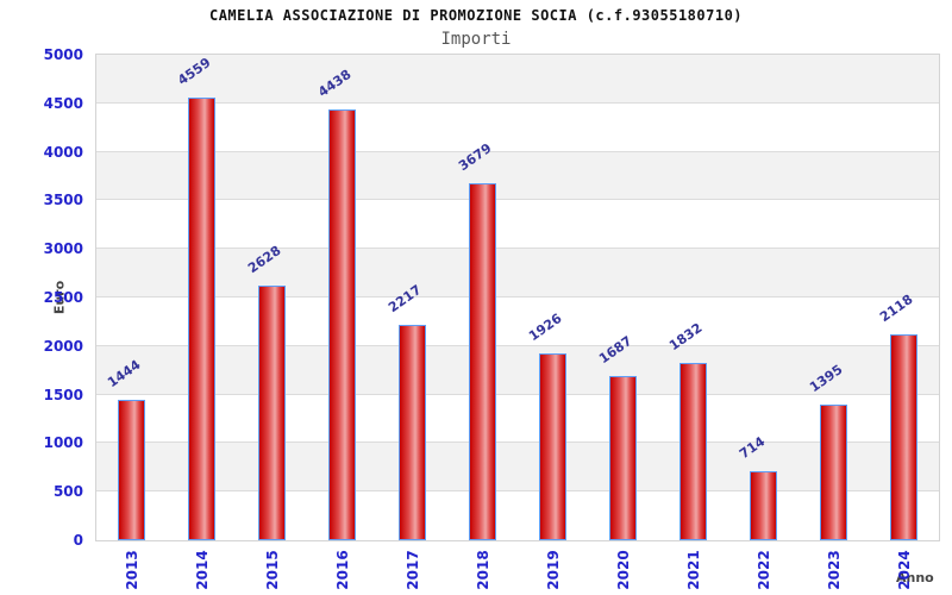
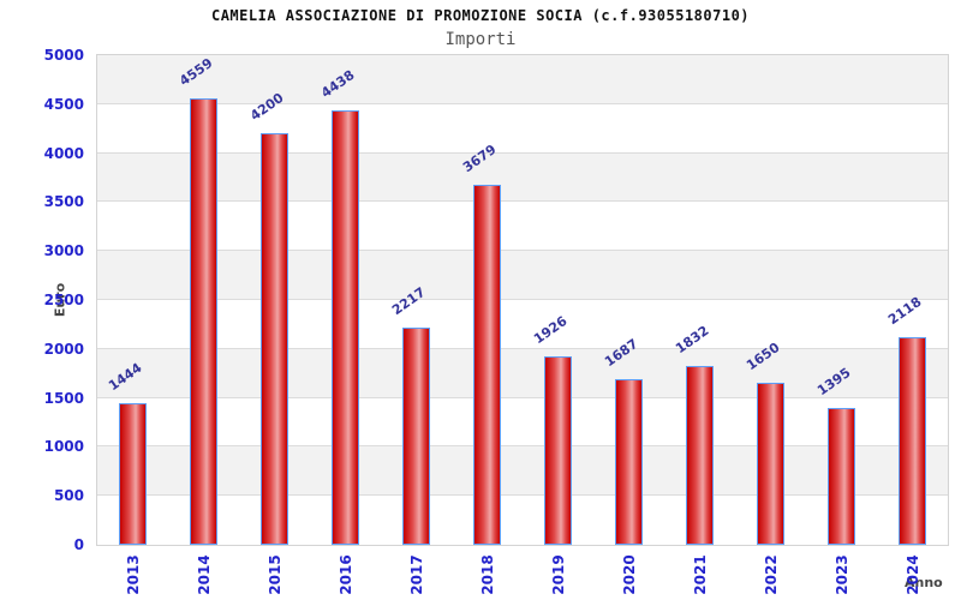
2015: 2628 -> 4200
2022: 714 -> 1650
